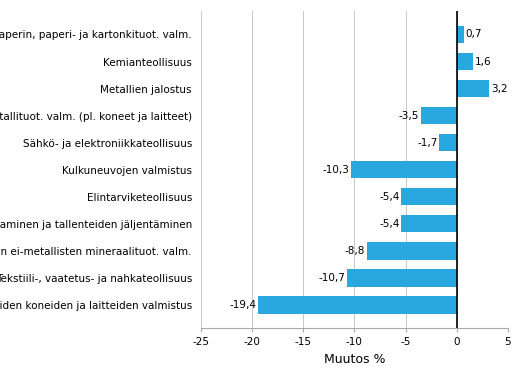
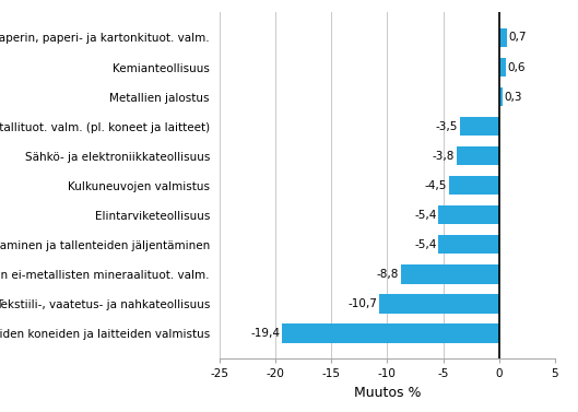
Kemianteollisuus: 1,6 -> 0,6
Metallien jalostus: 3,2 -> 0,3
Sähkö- ja elektroniikkateollisuus: -1,7 -> -3,8
Kulkuneuvojen valmistus: -10,3 -> -4,5
